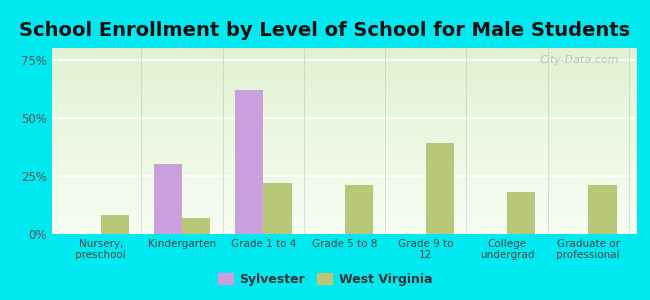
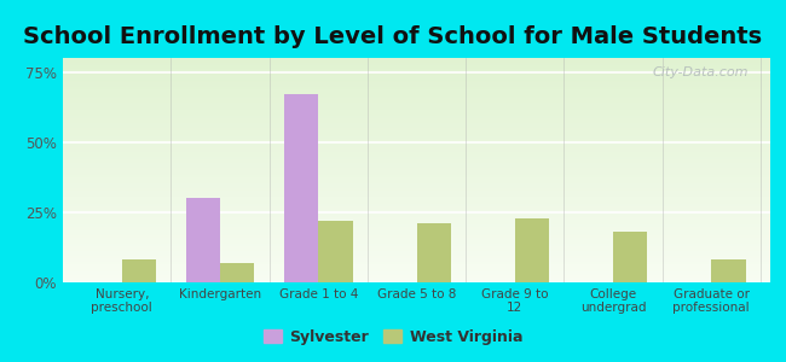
Sylvester/Grade 1 to 4: 62% -> 67%
West Virginia/Grade 9 to 12: 39% -> 23%
West Virginia/Graduate or professional: 21% -> 8%
